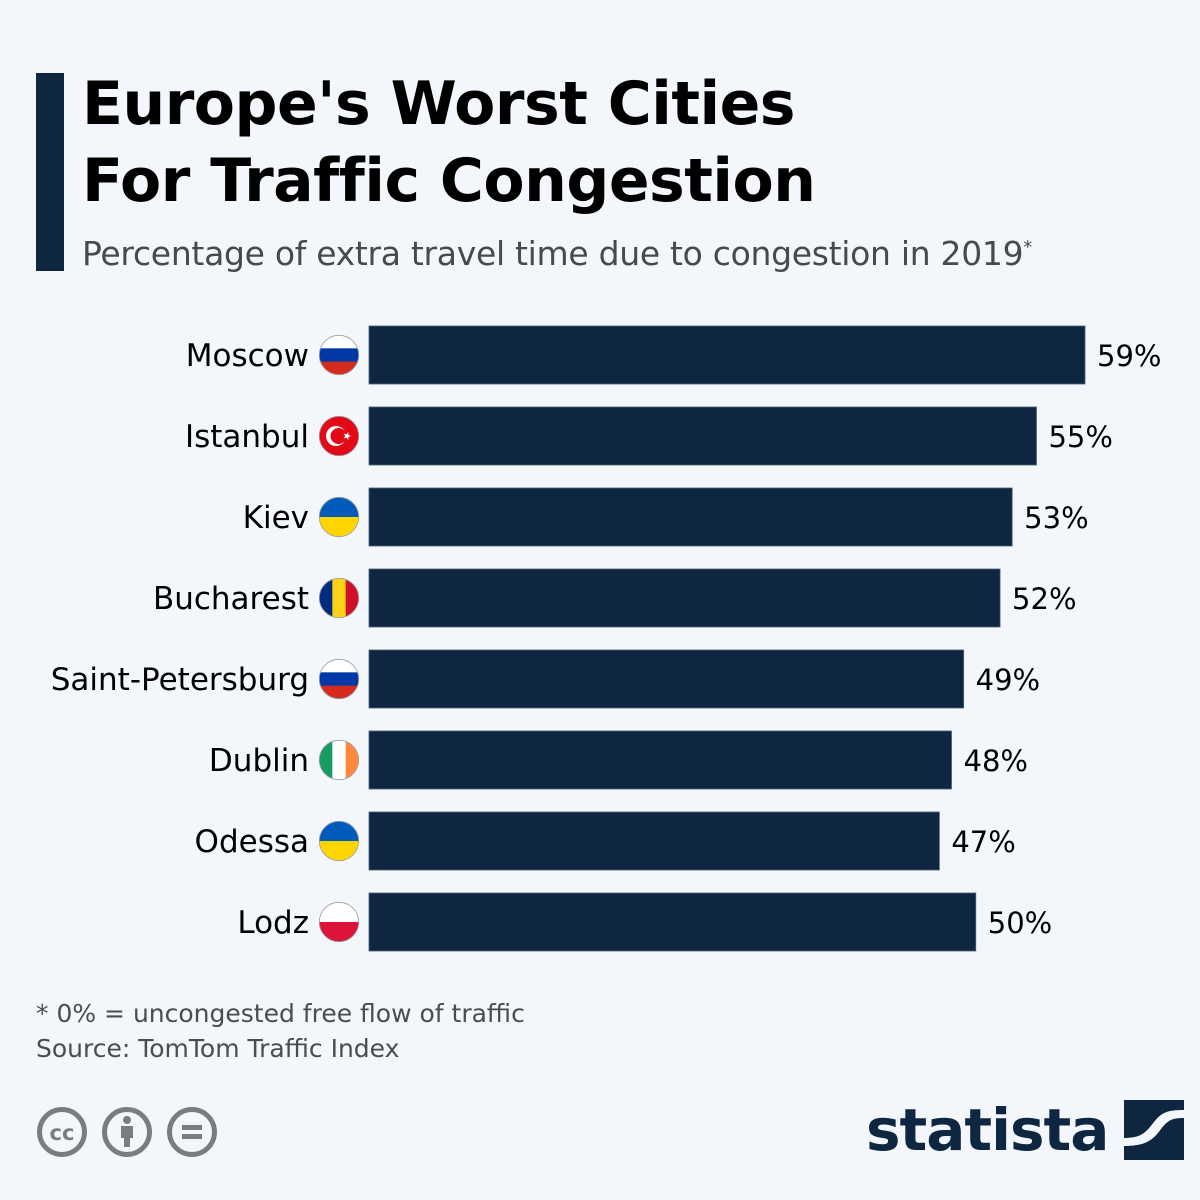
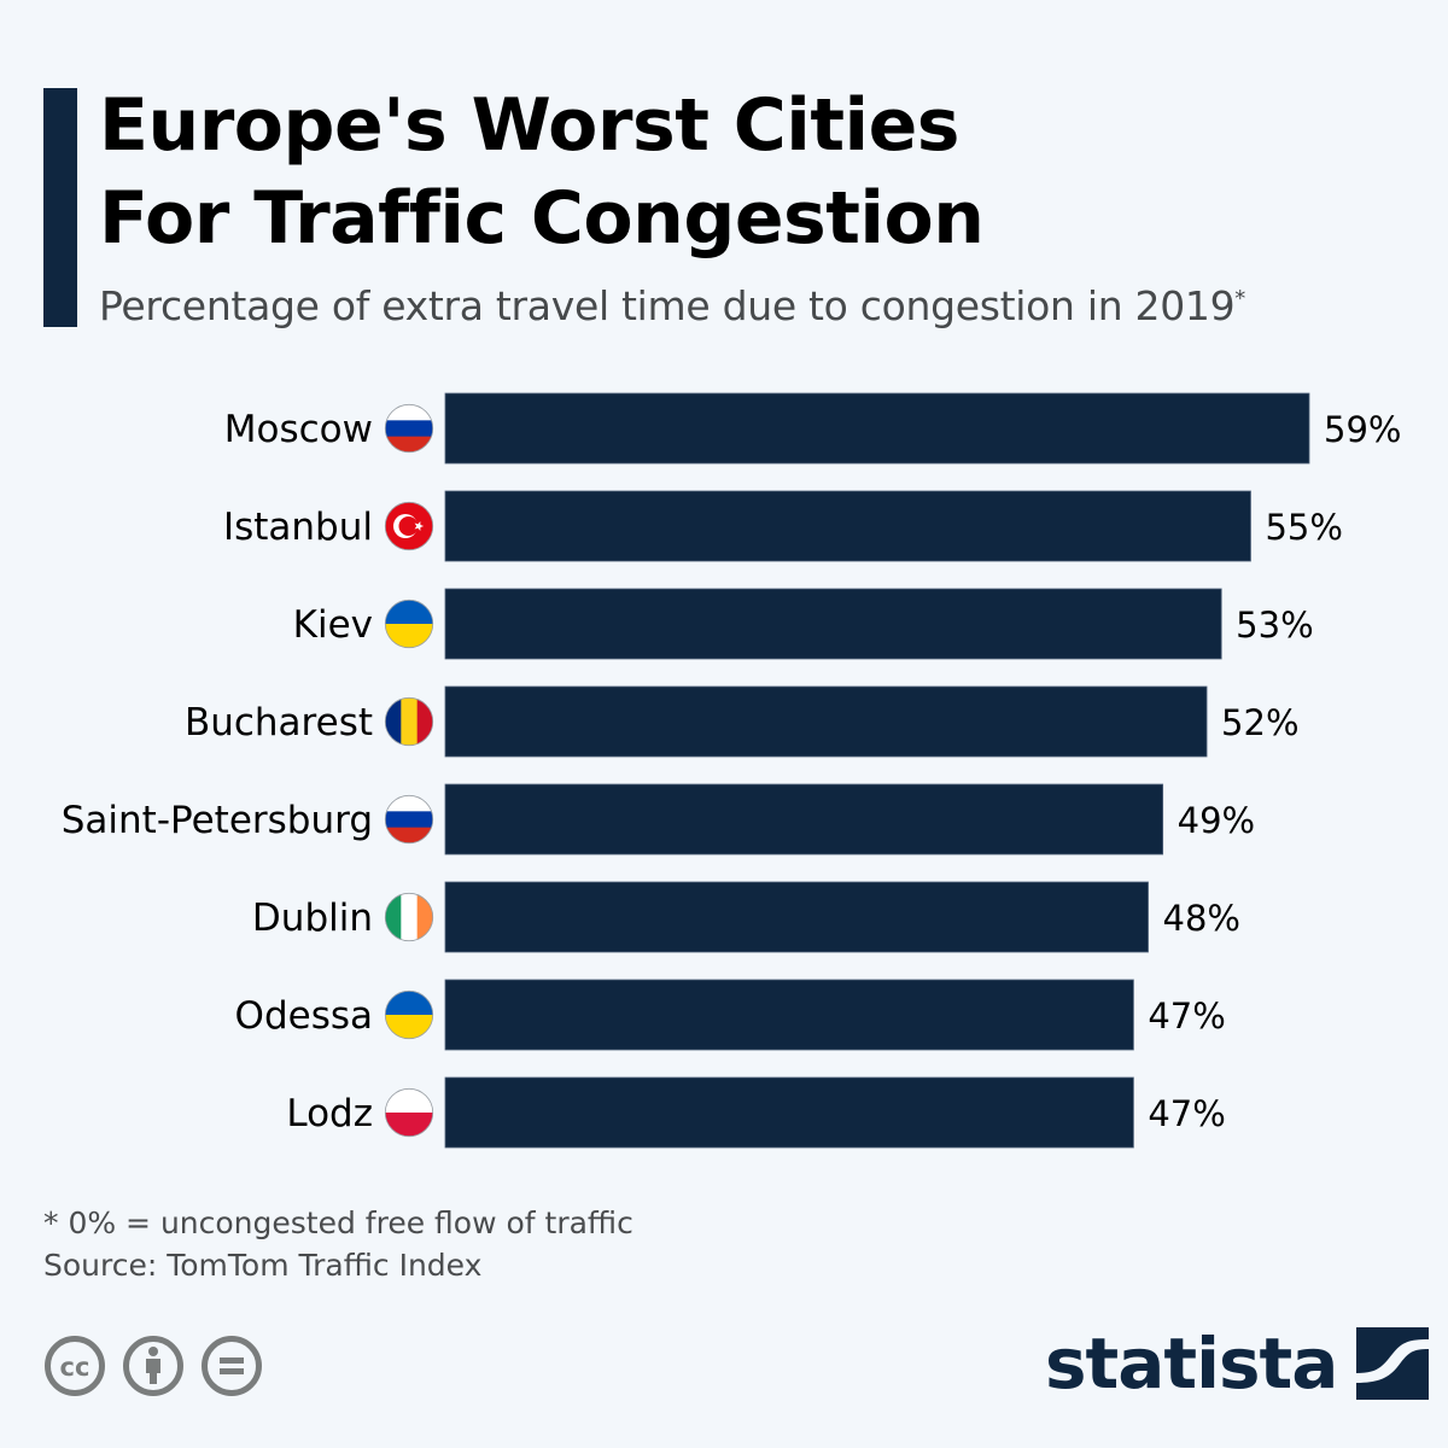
Lodz: 50% -> 47%
